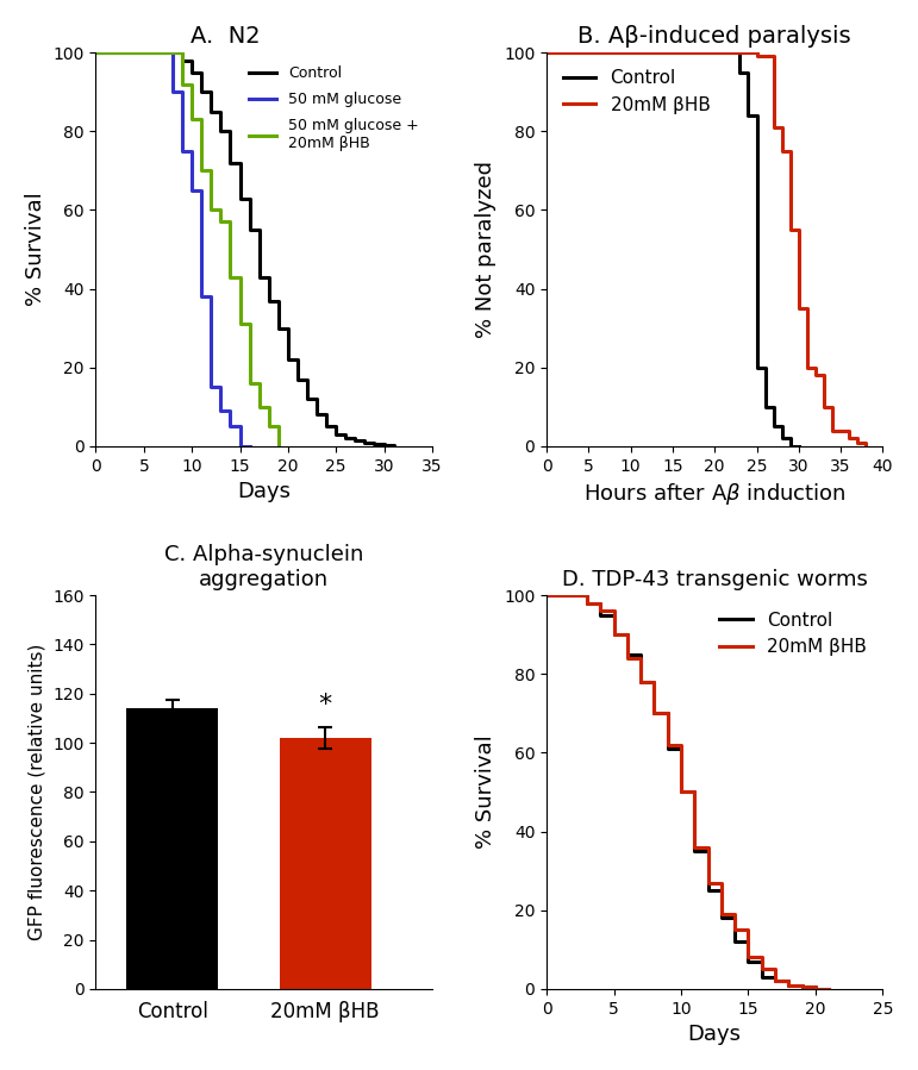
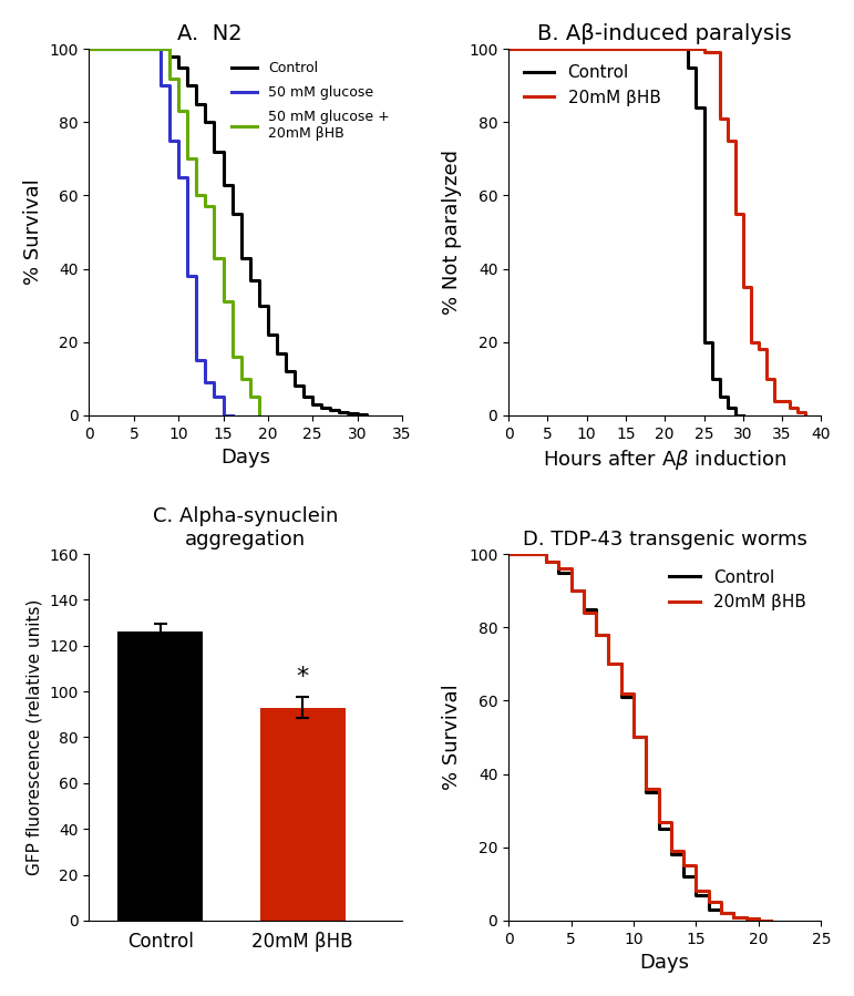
C. Alpha-synuclein aggregation/Control: 114 -> 126
C. Alpha-synuclein aggregation/20mM βHB: 102 -> 93
